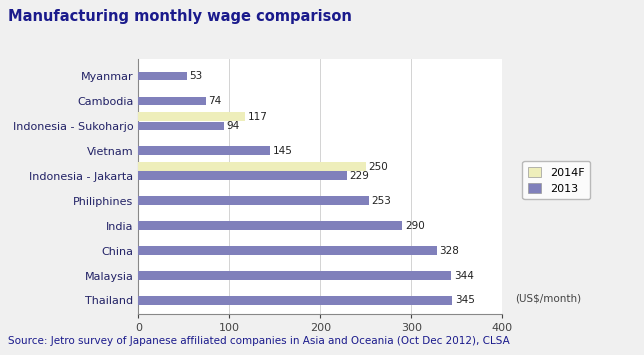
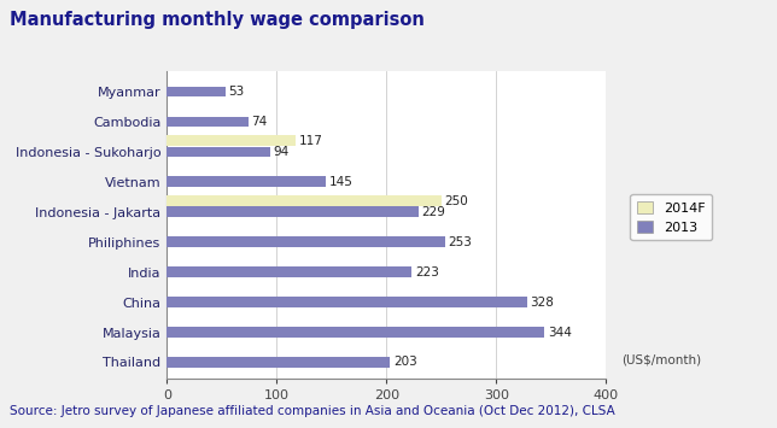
2013/India: 290 -> 223
2013/Thailand: 345 -> 203
